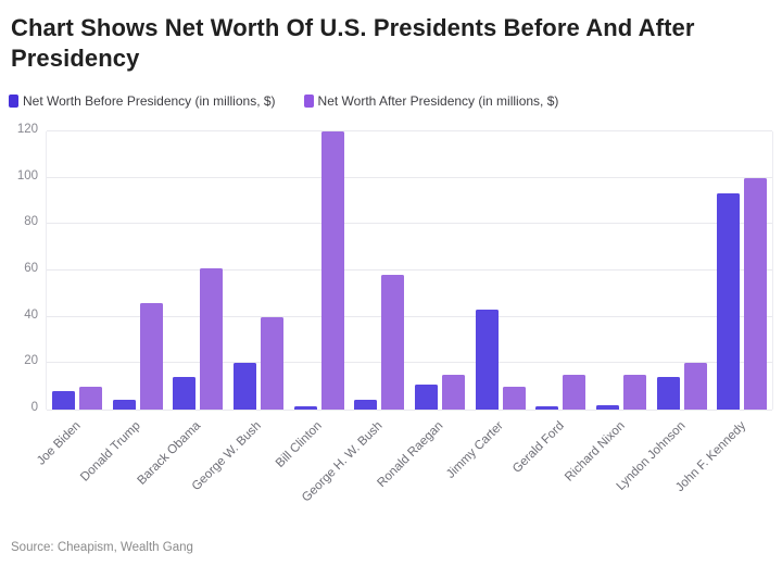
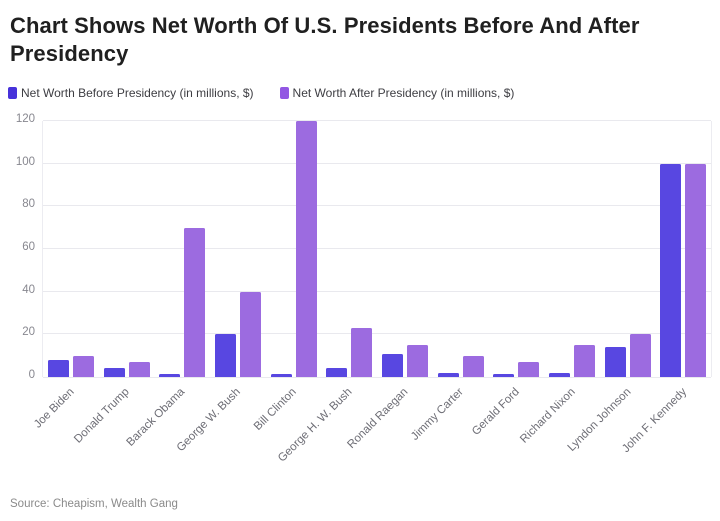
Net Worth After Presidency (in millions, $)/Donald Trump: 46 -> 7
Net Worth Before Presidency (in millions, $)/Barack Obama: 14 -> 2
Net Worth After Presidency (in millions, $)/Barack Obama: 61 -> 70
Net Worth After Presidency (in millions, $)/George H. W. Bush: 58 -> 23
Net Worth Before Presidency (in millions, $)/Jimmy Carter: 43 -> 2
Net Worth After Presidency (in millions, $)/Gerald Ford: 15 -> 7
Net Worth Before Presidency (in millions, $)/John F. Kennedy: 93 -> 100
